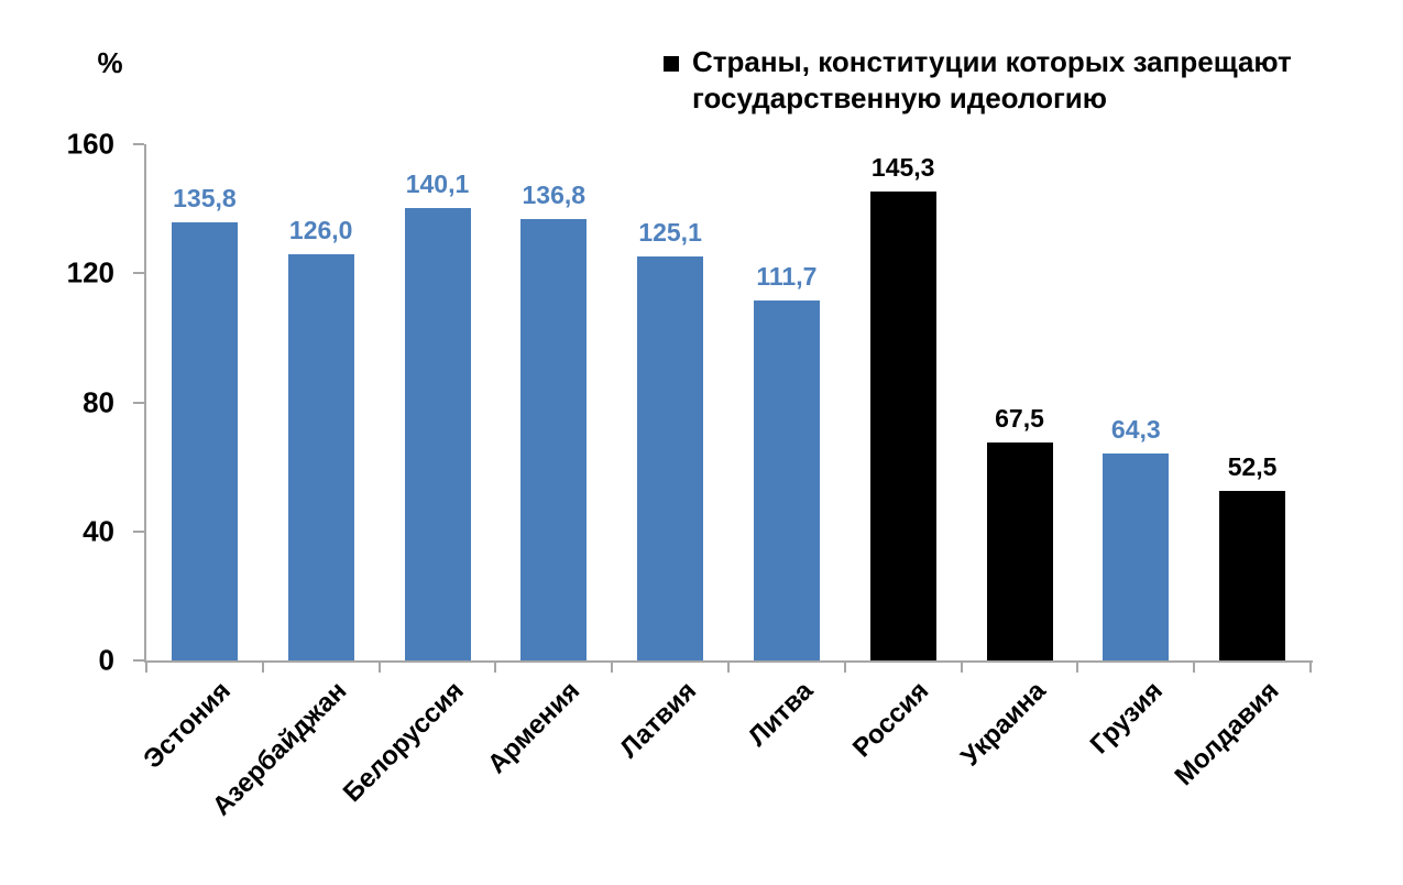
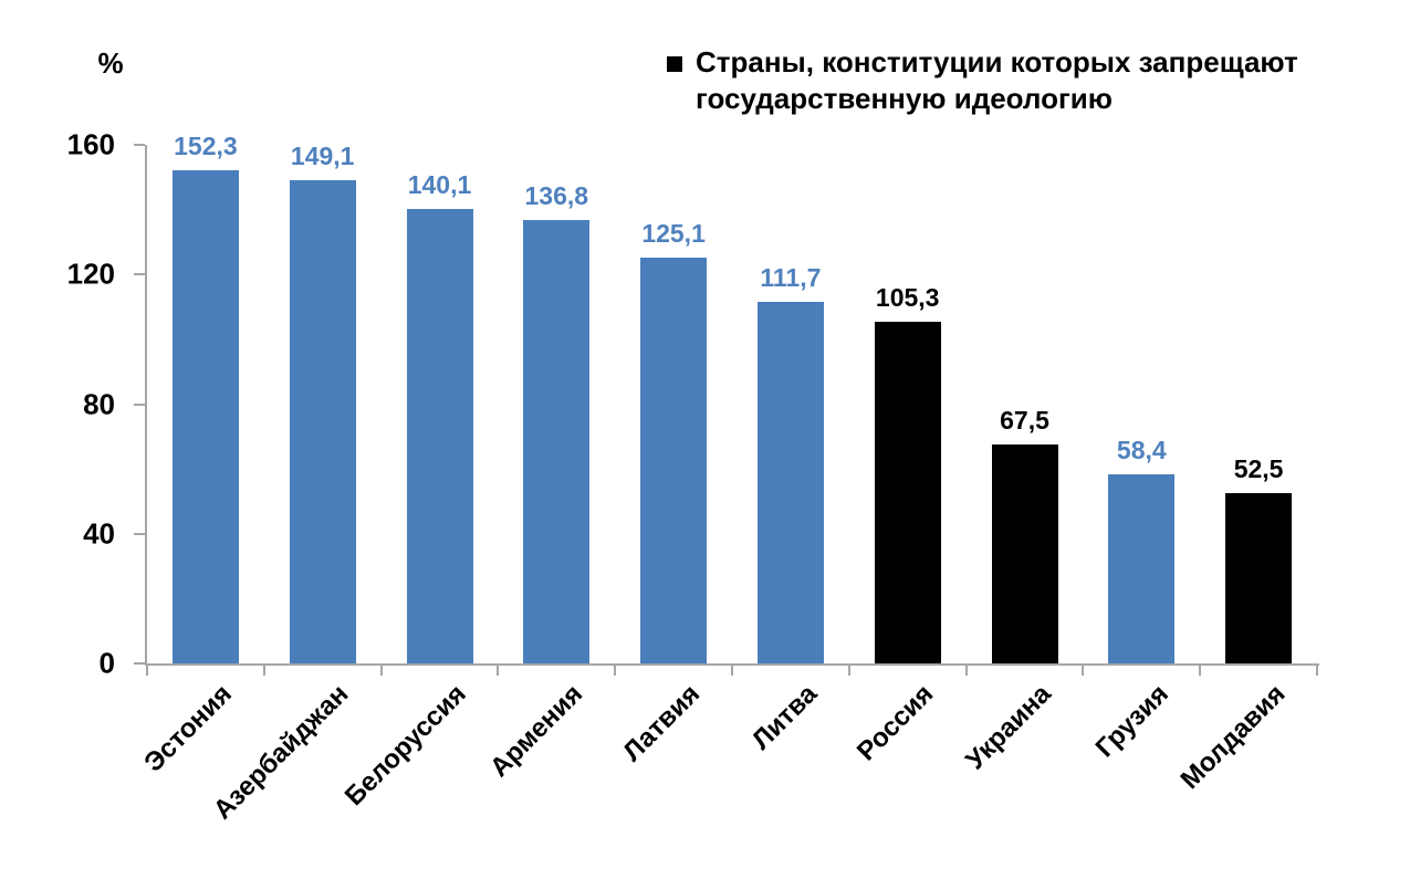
Эстония: 135,8 -> 152,3
Азербайджан: 126,0 -> 149,1
Россия: 145,3 -> 105,3
Грузия: 64,3 -> 58,4
